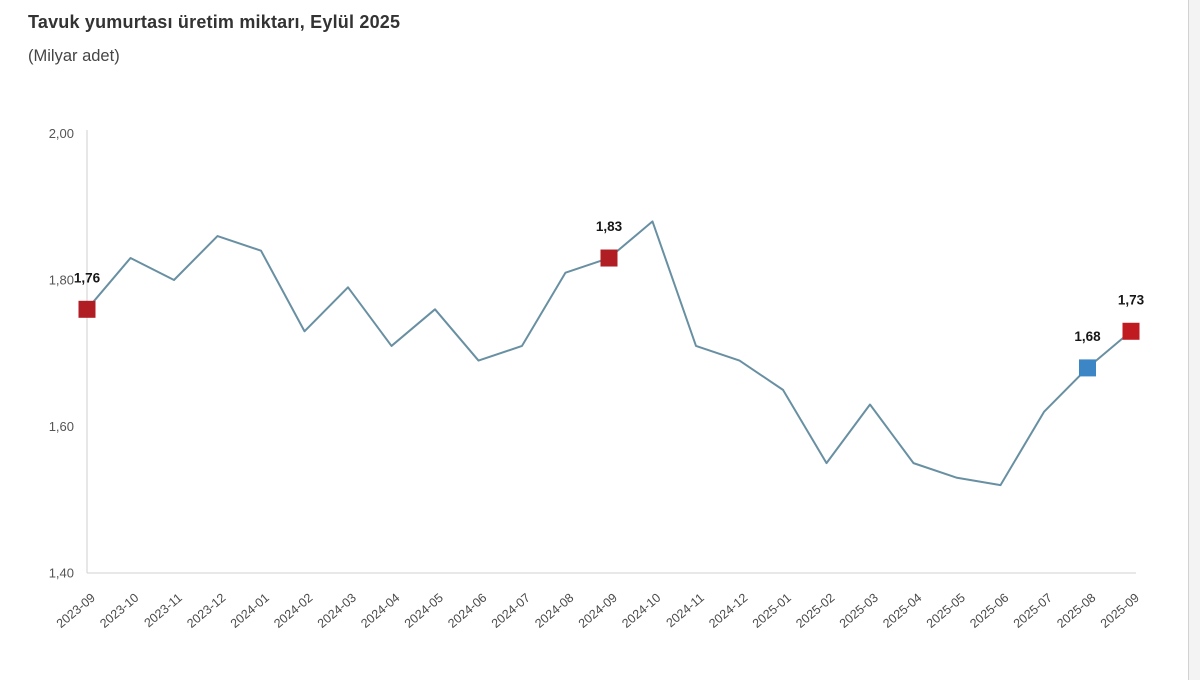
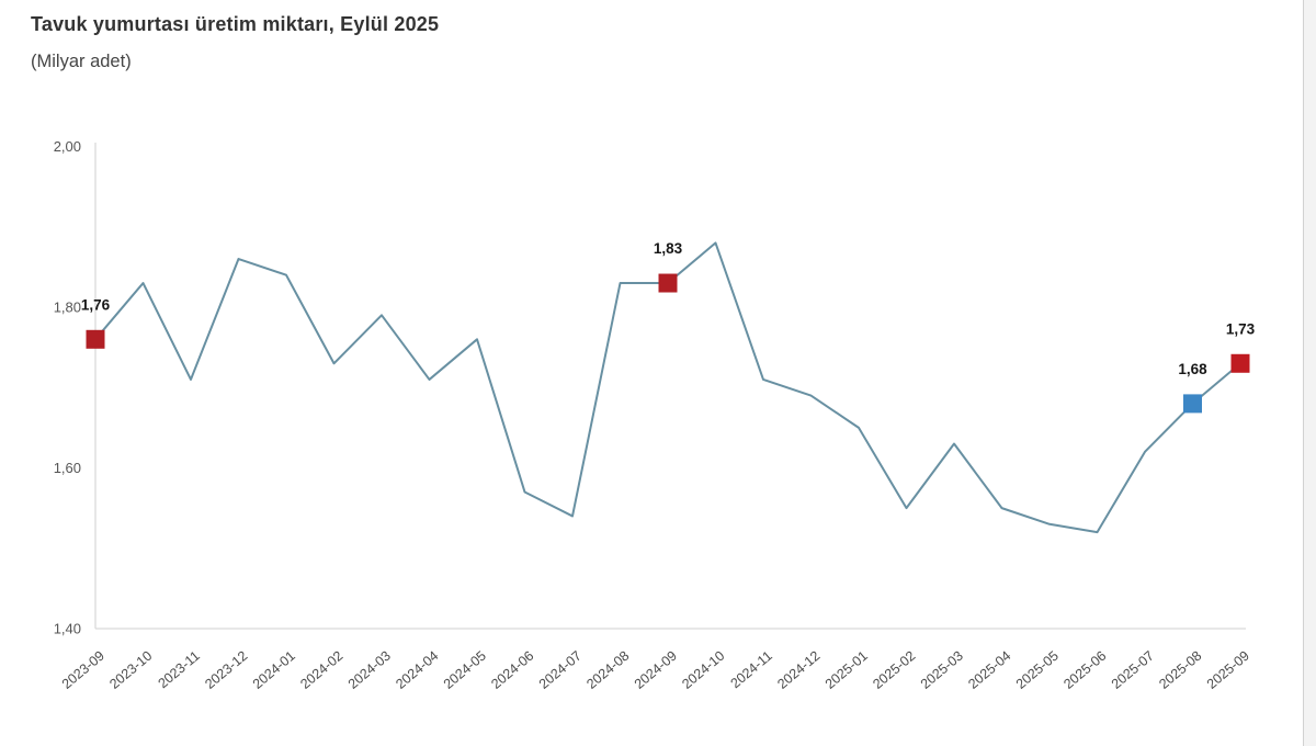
2023-11: 1,80 -> 1,71
2024-06: 1,69 -> 1,57
2024-07: 1,71 -> 1,54
2024-08: 1,81 -> 1,83
